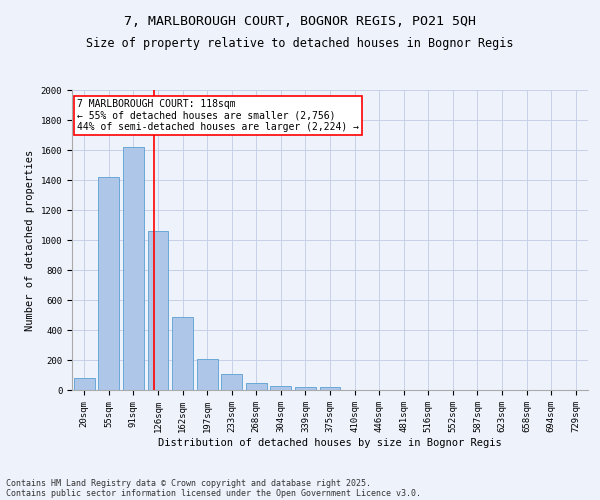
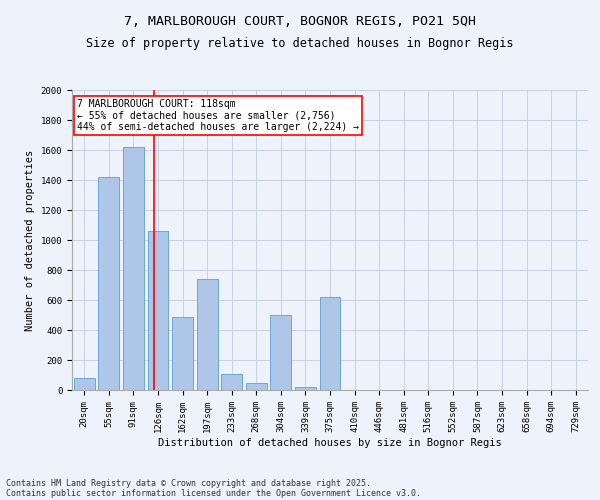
197sqm: 200 -> 740
304sqm: 30 -> 500
375sqm: 20 -> 620
